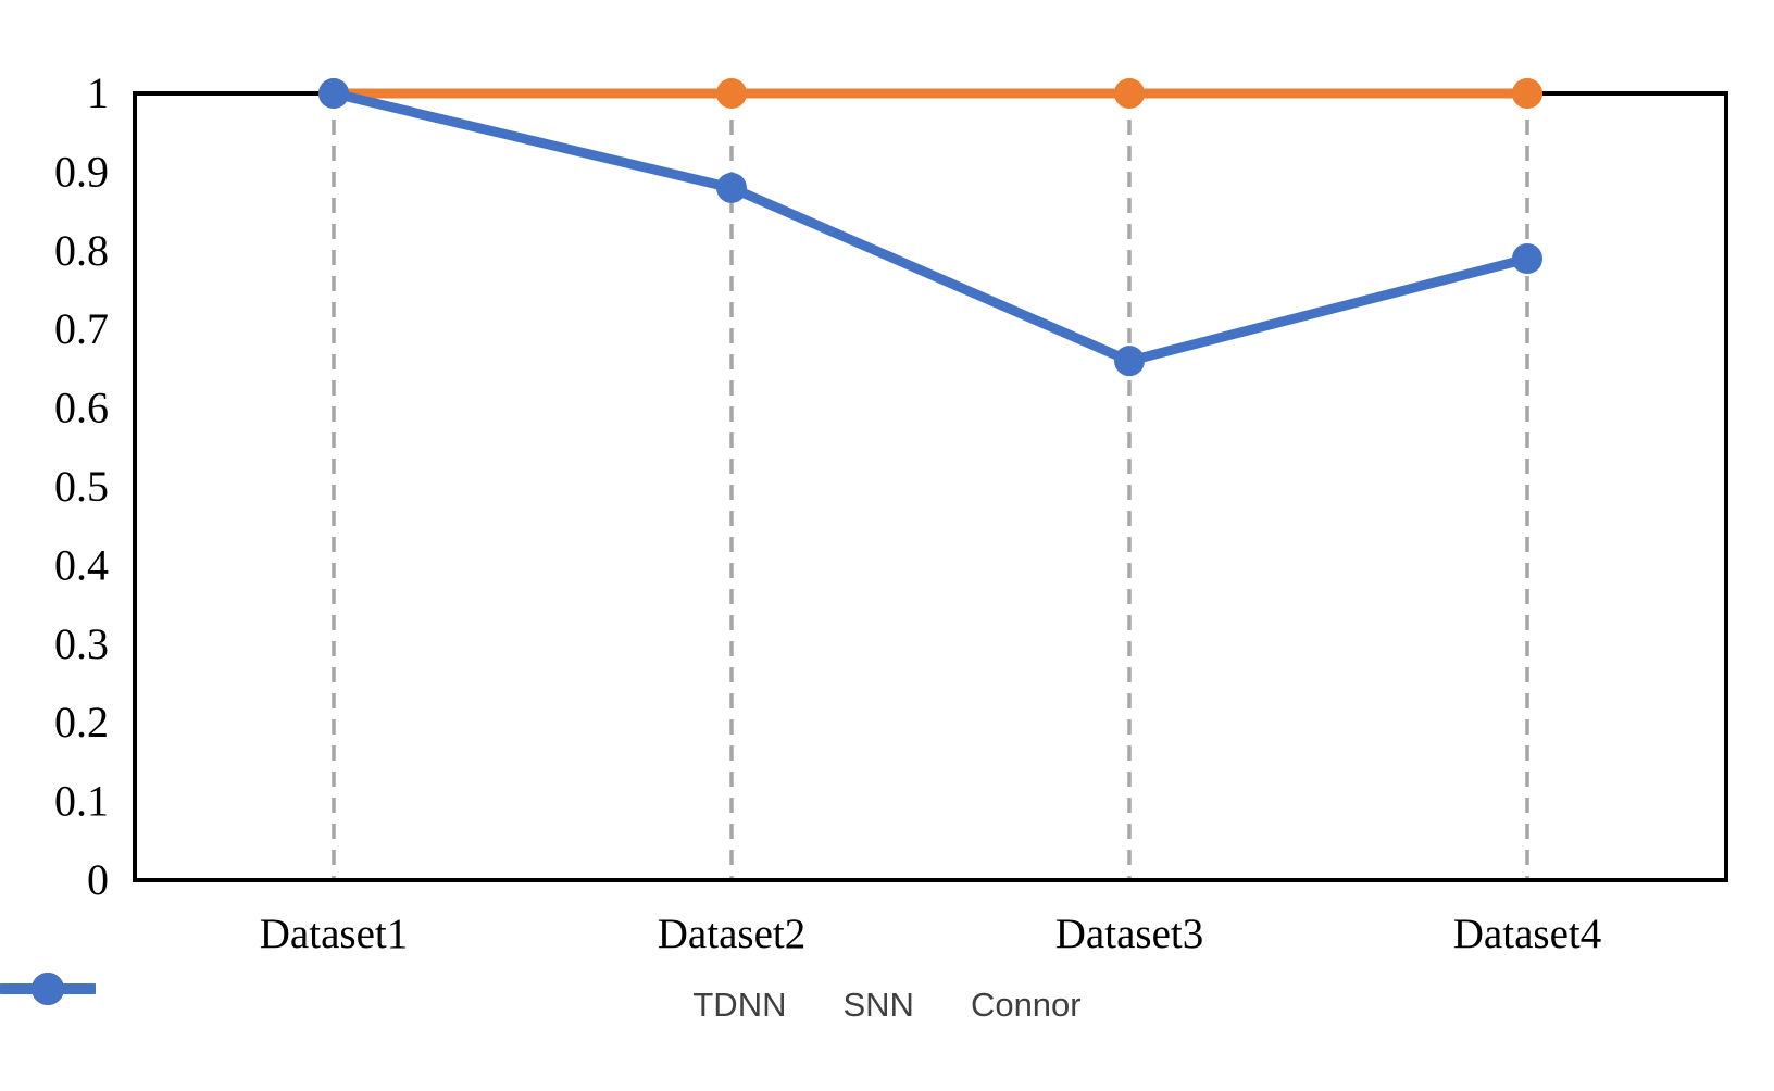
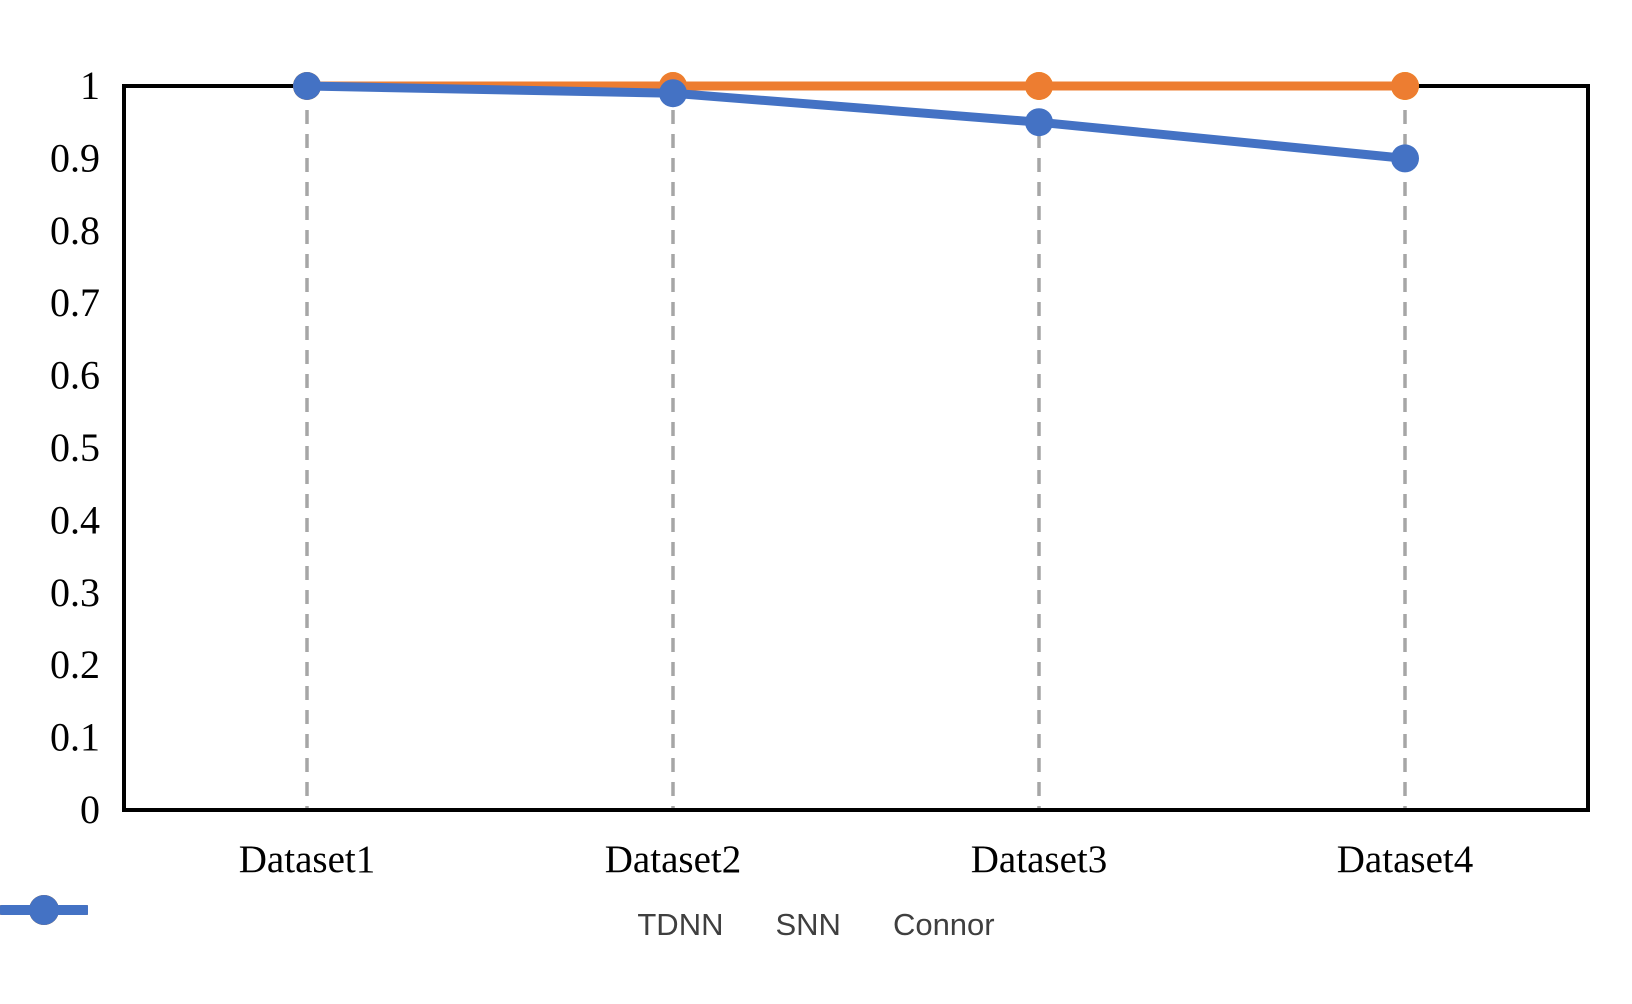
Connor/Dataset2: 0.88 -> 0.99
Connor/Dataset3: 0.66 -> 0.95
Connor/Dataset4: 0.79 -> 0.90
